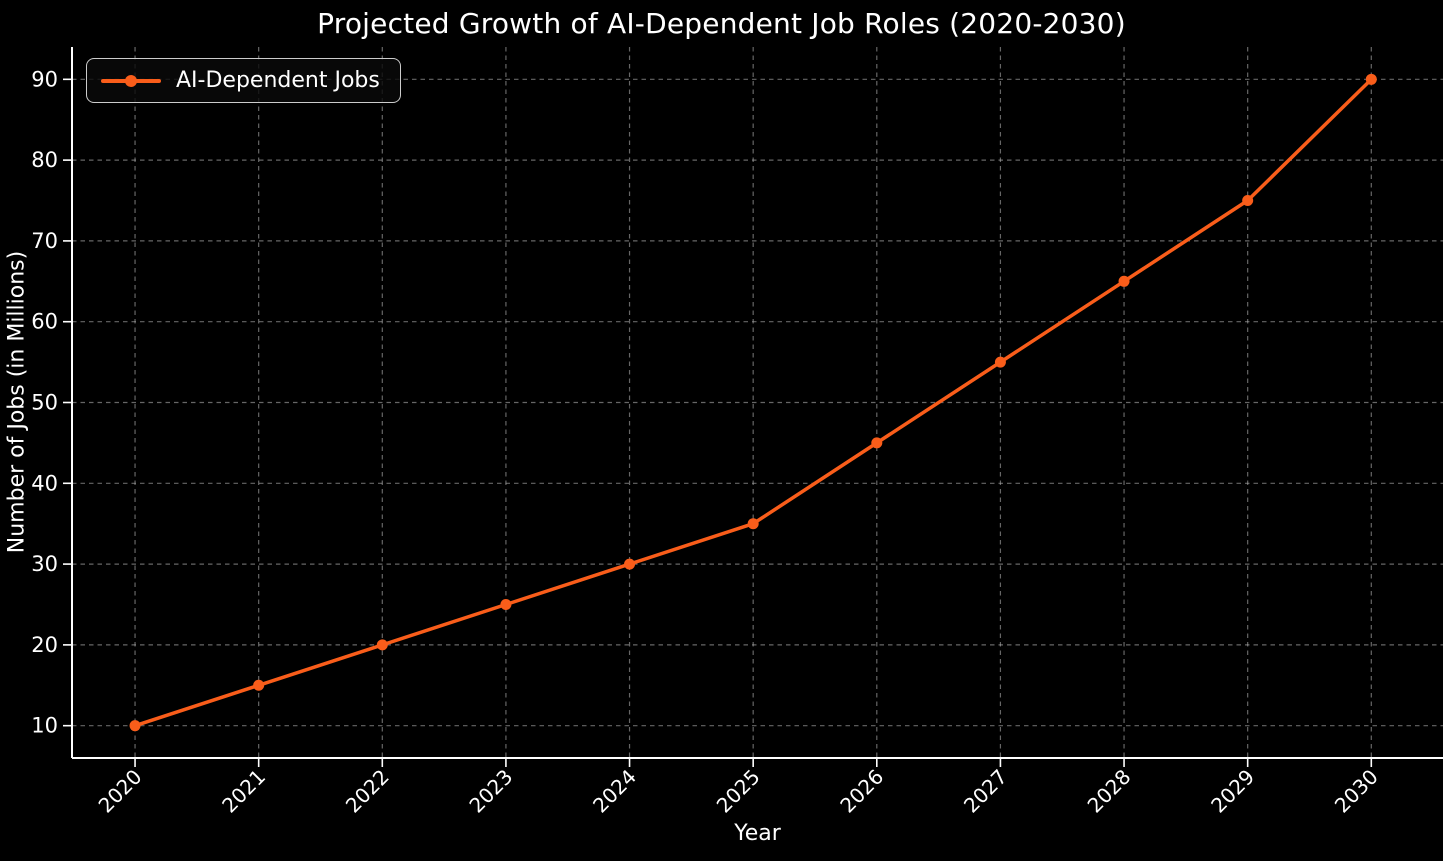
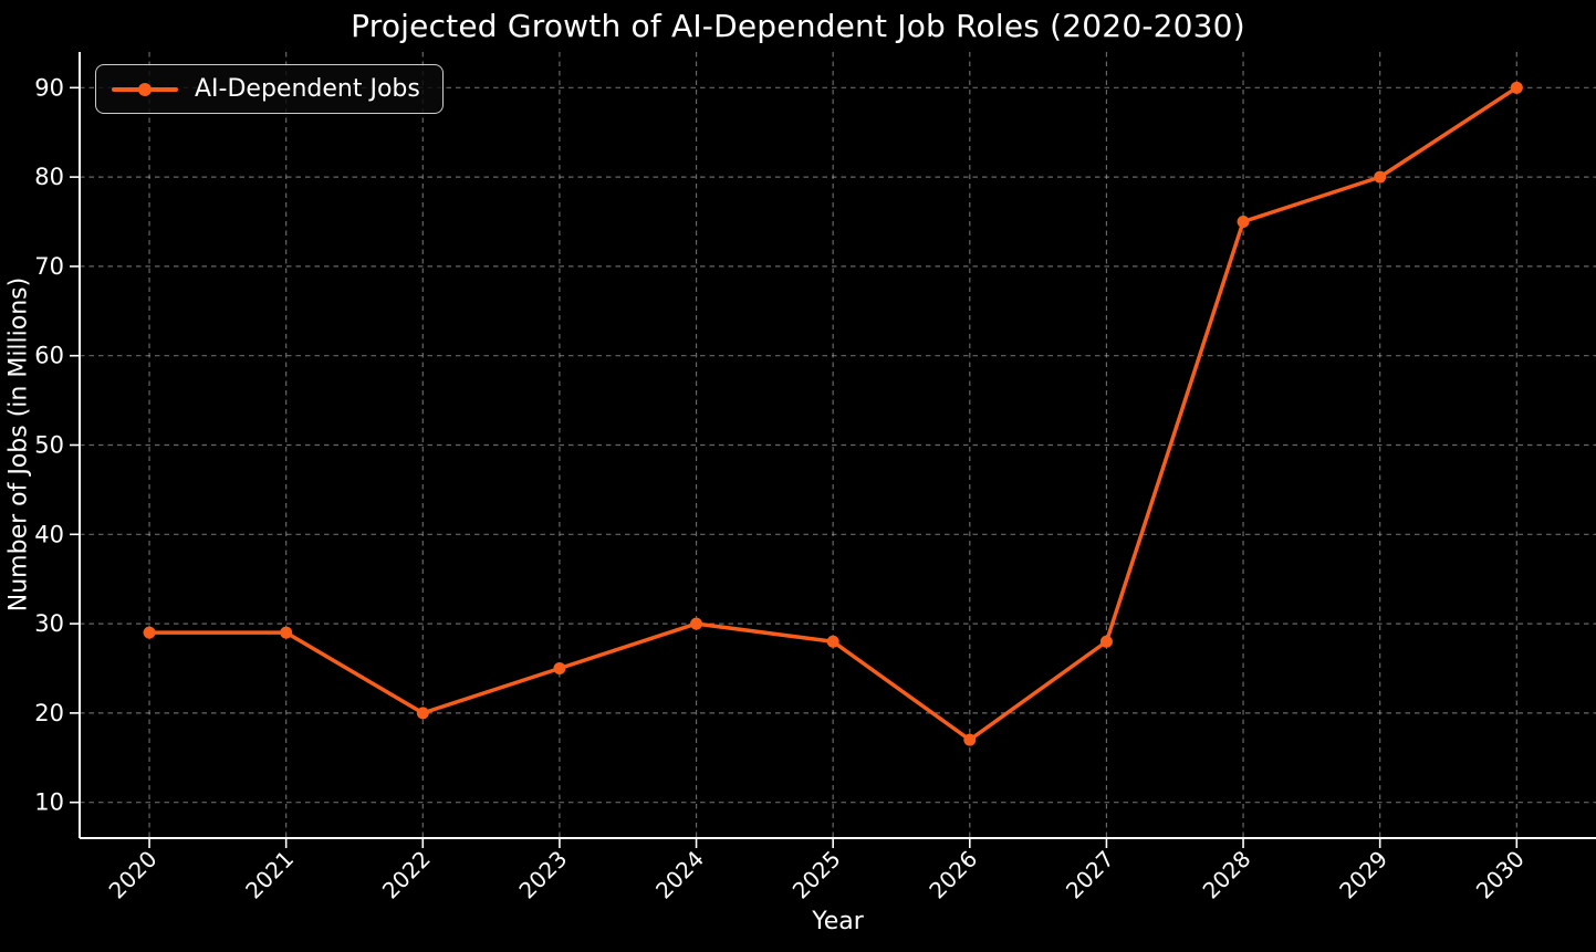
2020: 10 -> 29
2021: 15 -> 29
2025: 35 -> 28
2026: 45 -> 17
2027: 55 -> 28
2028: 65 -> 75
2029: 75 -> 80
